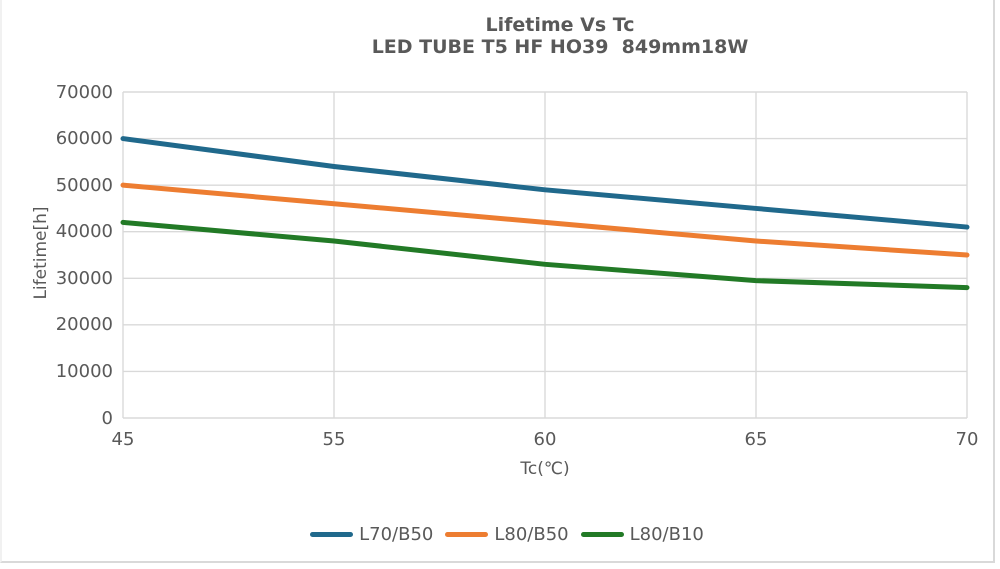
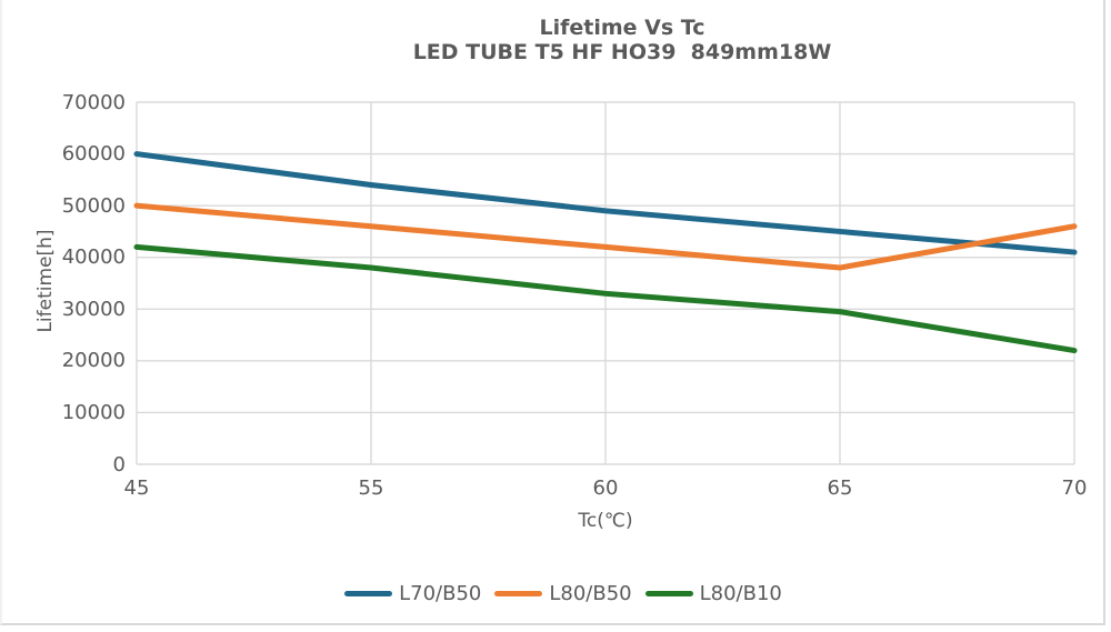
L80/B50/70: 35000 -> 46000
L80/B10/70: 28000 -> 22000
